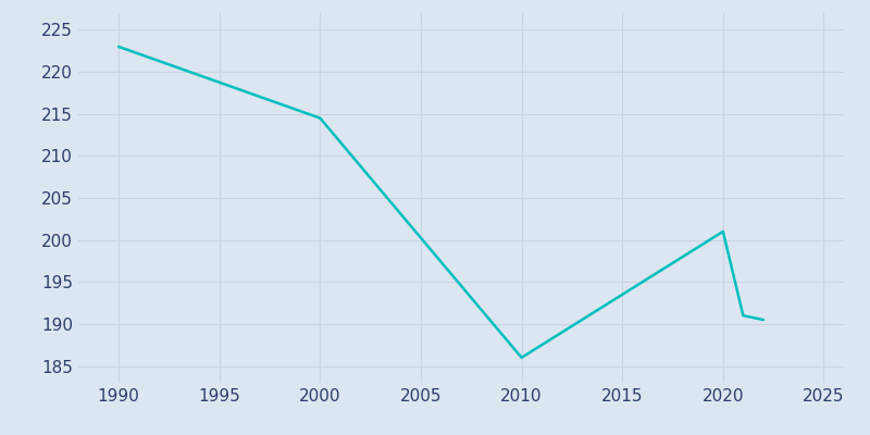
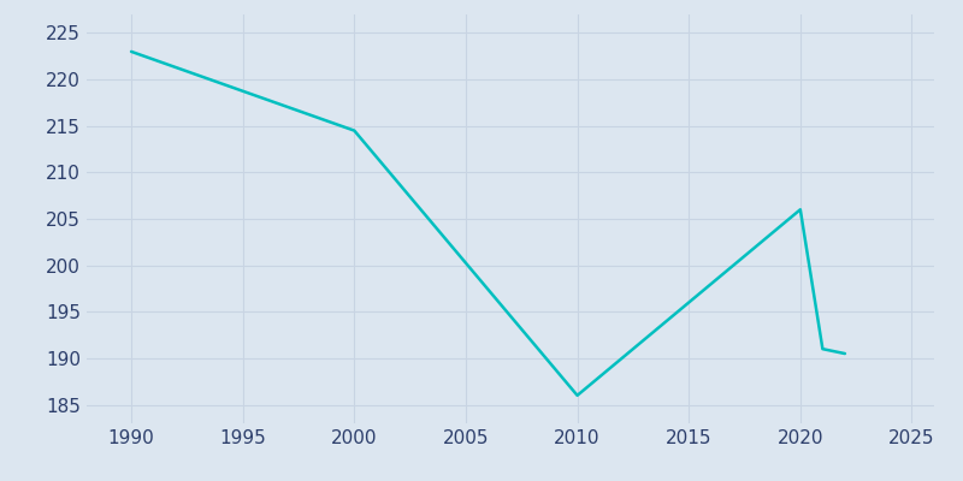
2020: 201.0 -> 206.0
